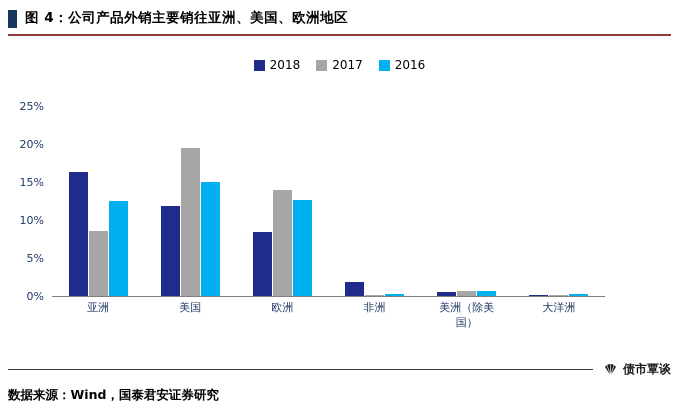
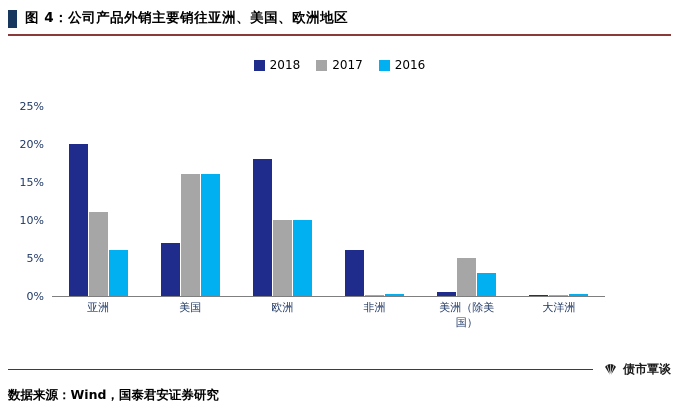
2018/亚洲: 16% -> 20%
2017/亚洲: 9% -> 11%
2016/亚洲: 12% -> 6%
2018/美国: 12% -> 7%
2017/美国: 20% -> 16%
2016/美国: 15% -> 16%
2018/欧洲: 8% -> 18%
2017/欧洲: 14% -> 10%
2016/欧洲: 13% -> 10%
2018/非洲: 2% -> 6%
2017/美洲（除美国）: 1% -> 5%
2016/美洲（除美国）: 1% -> 3%
